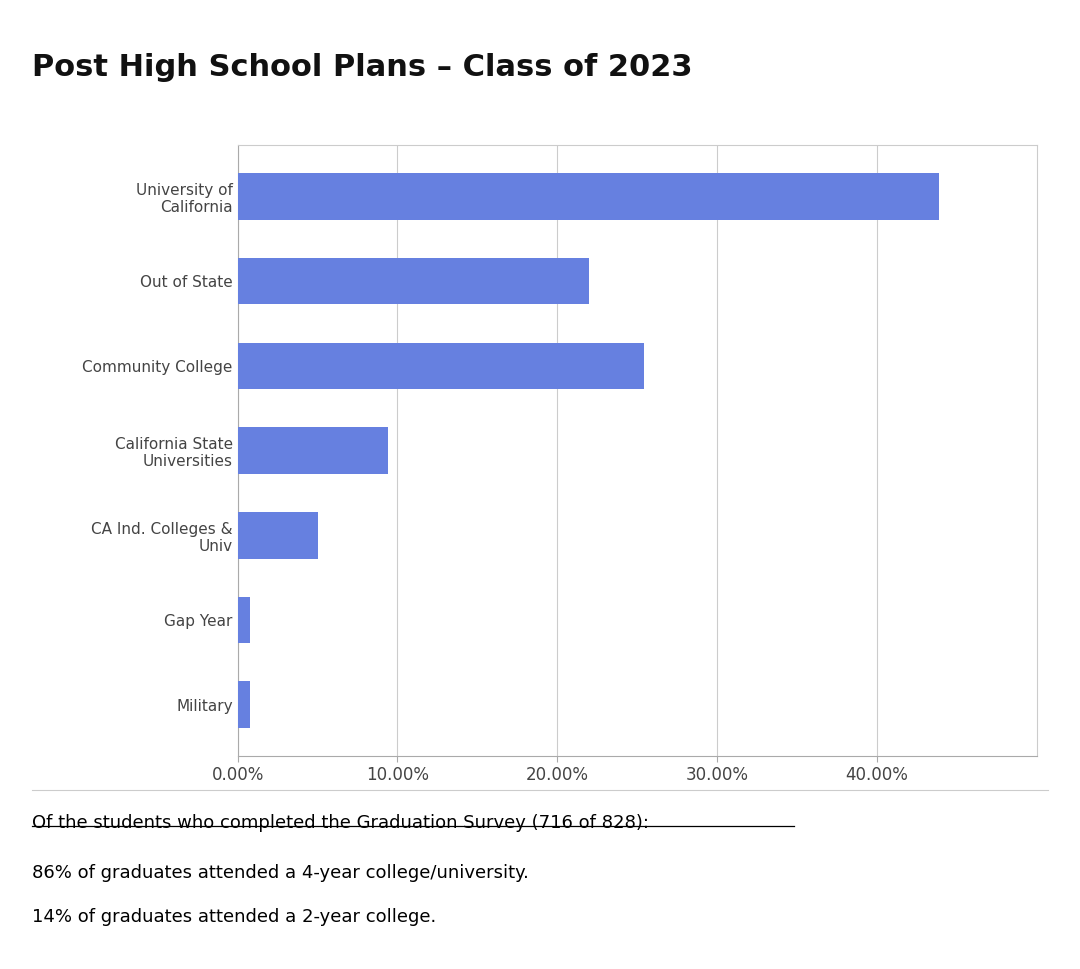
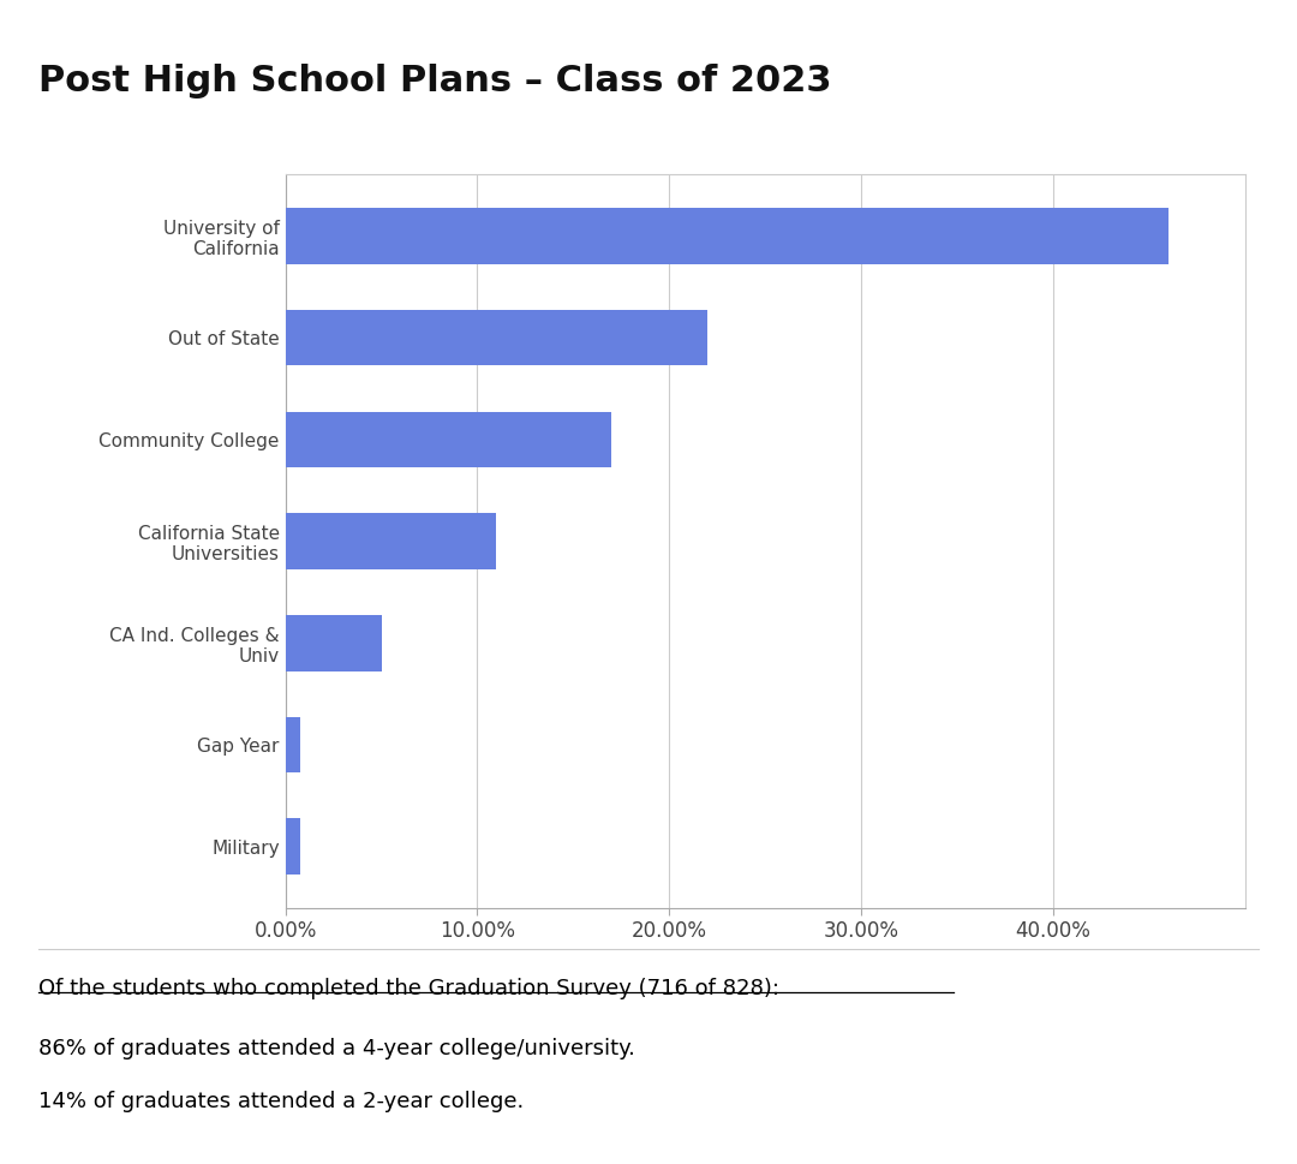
University of California: 43.9% -> 46.0%
Community College: 25.4% -> 17.0%
California State Universities: 9.4% -> 11.0%
